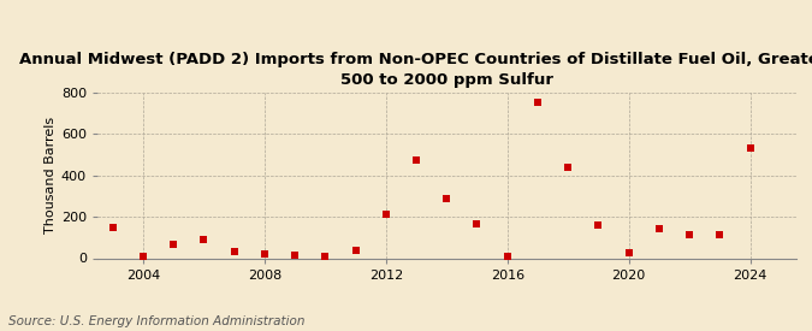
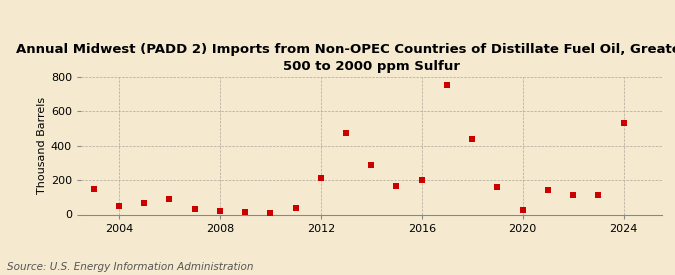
2004: 10 -> 50
2016: 10 -> 200
